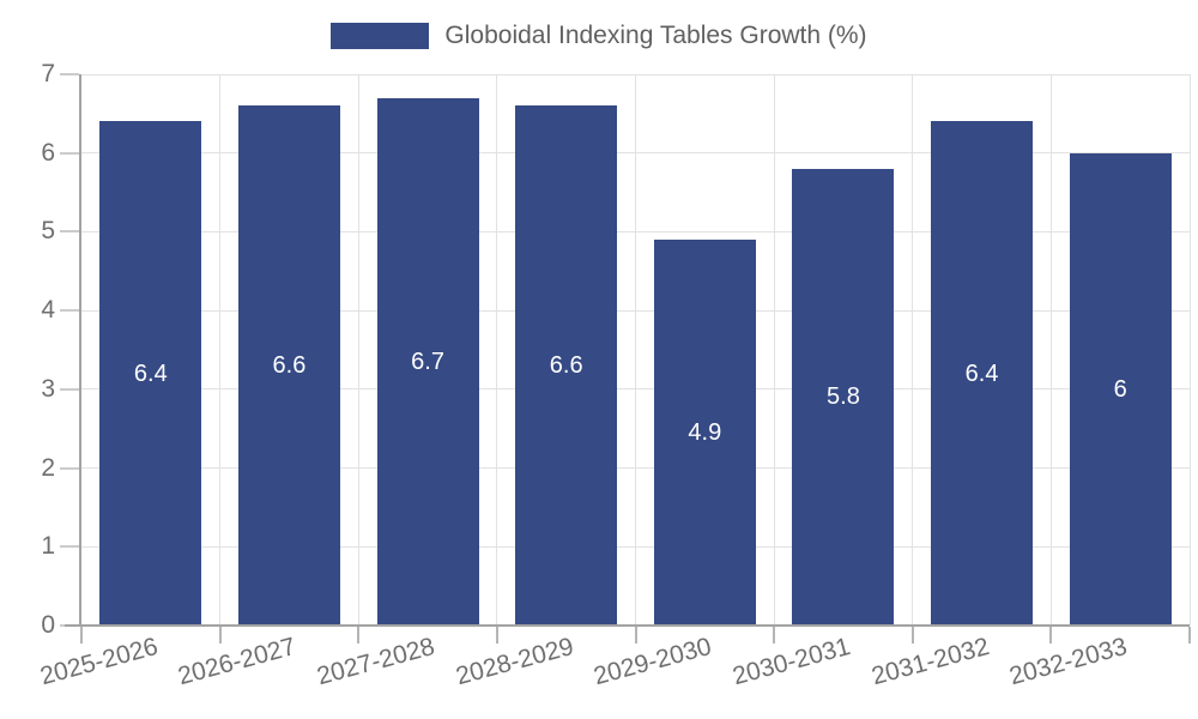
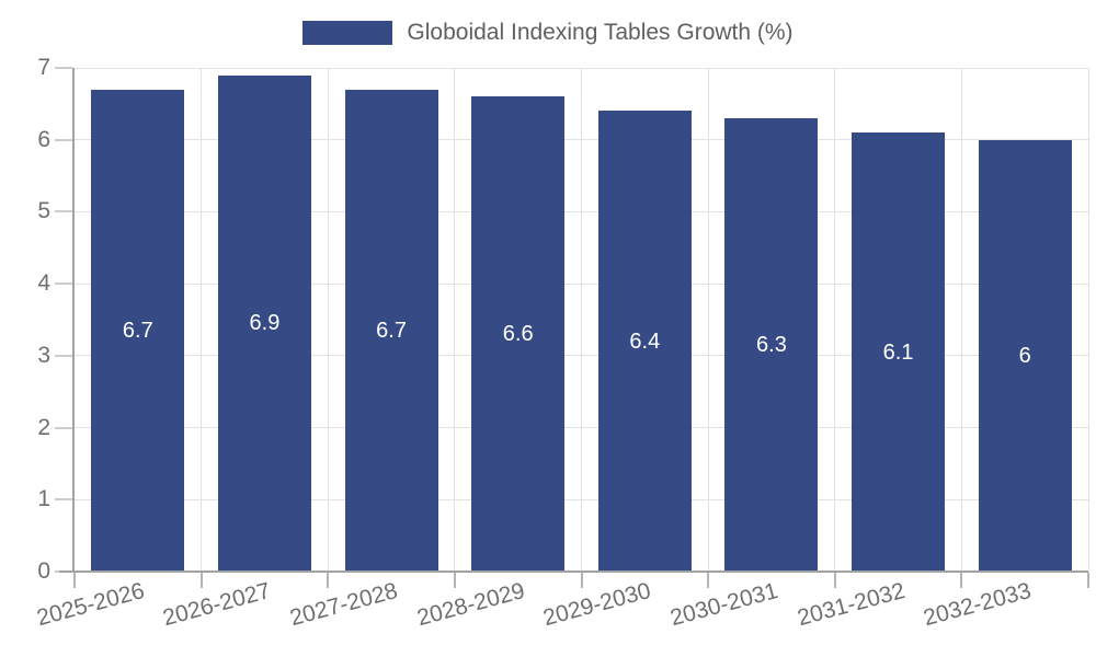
2025-2026: 6.4 -> 6.7
2026-2027: 6.6 -> 6.9
2029-2030: 4.9 -> 6.4
2030-2031: 5.8 -> 6.3
2031-2032: 6.4 -> 6.1
